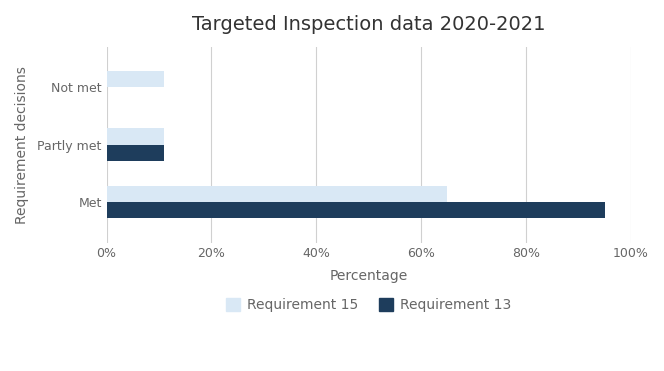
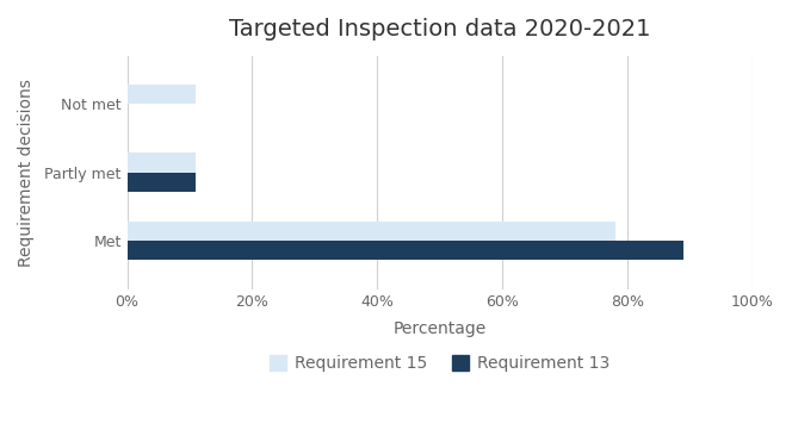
Requirement 15/Met: 65% -> 78%
Requirement 13/Met: 95% -> 89%
